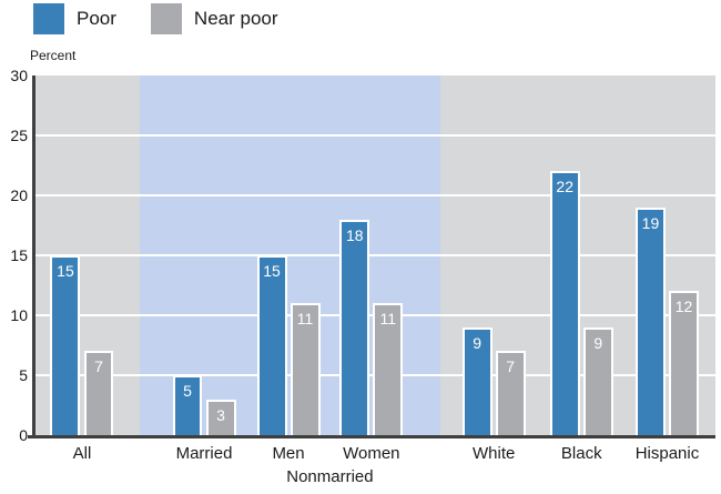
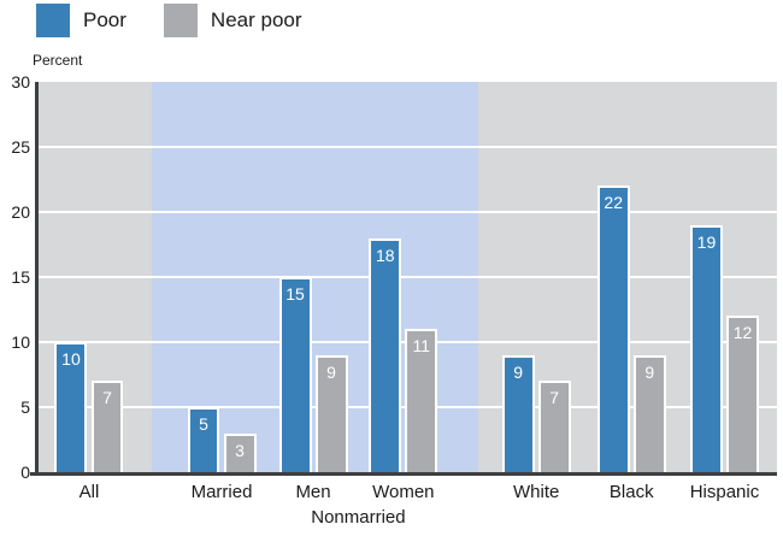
Poor/All: 15 -> 10
Near poor/Men: 11 -> 9
